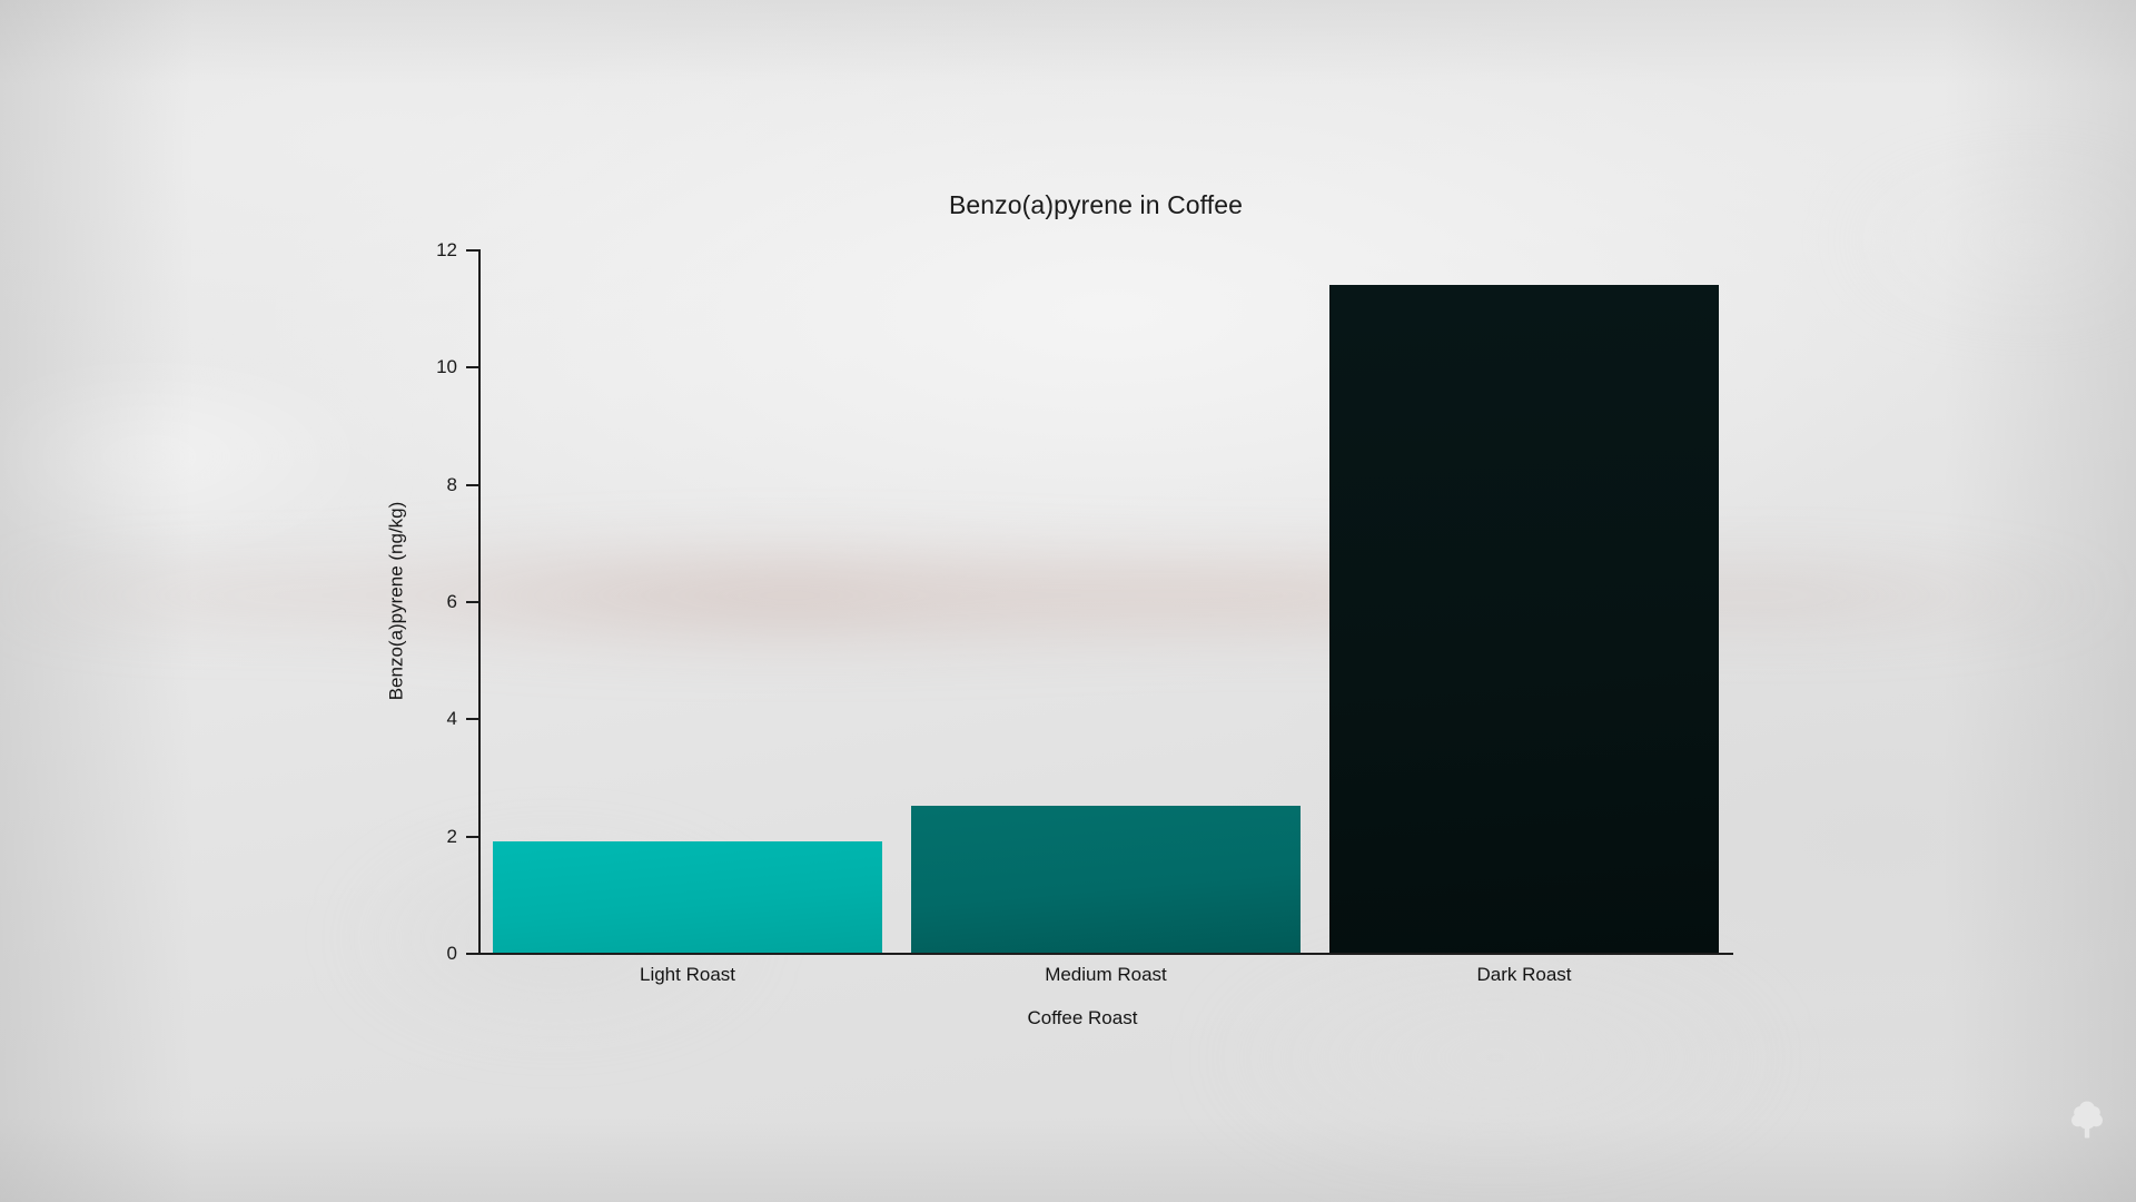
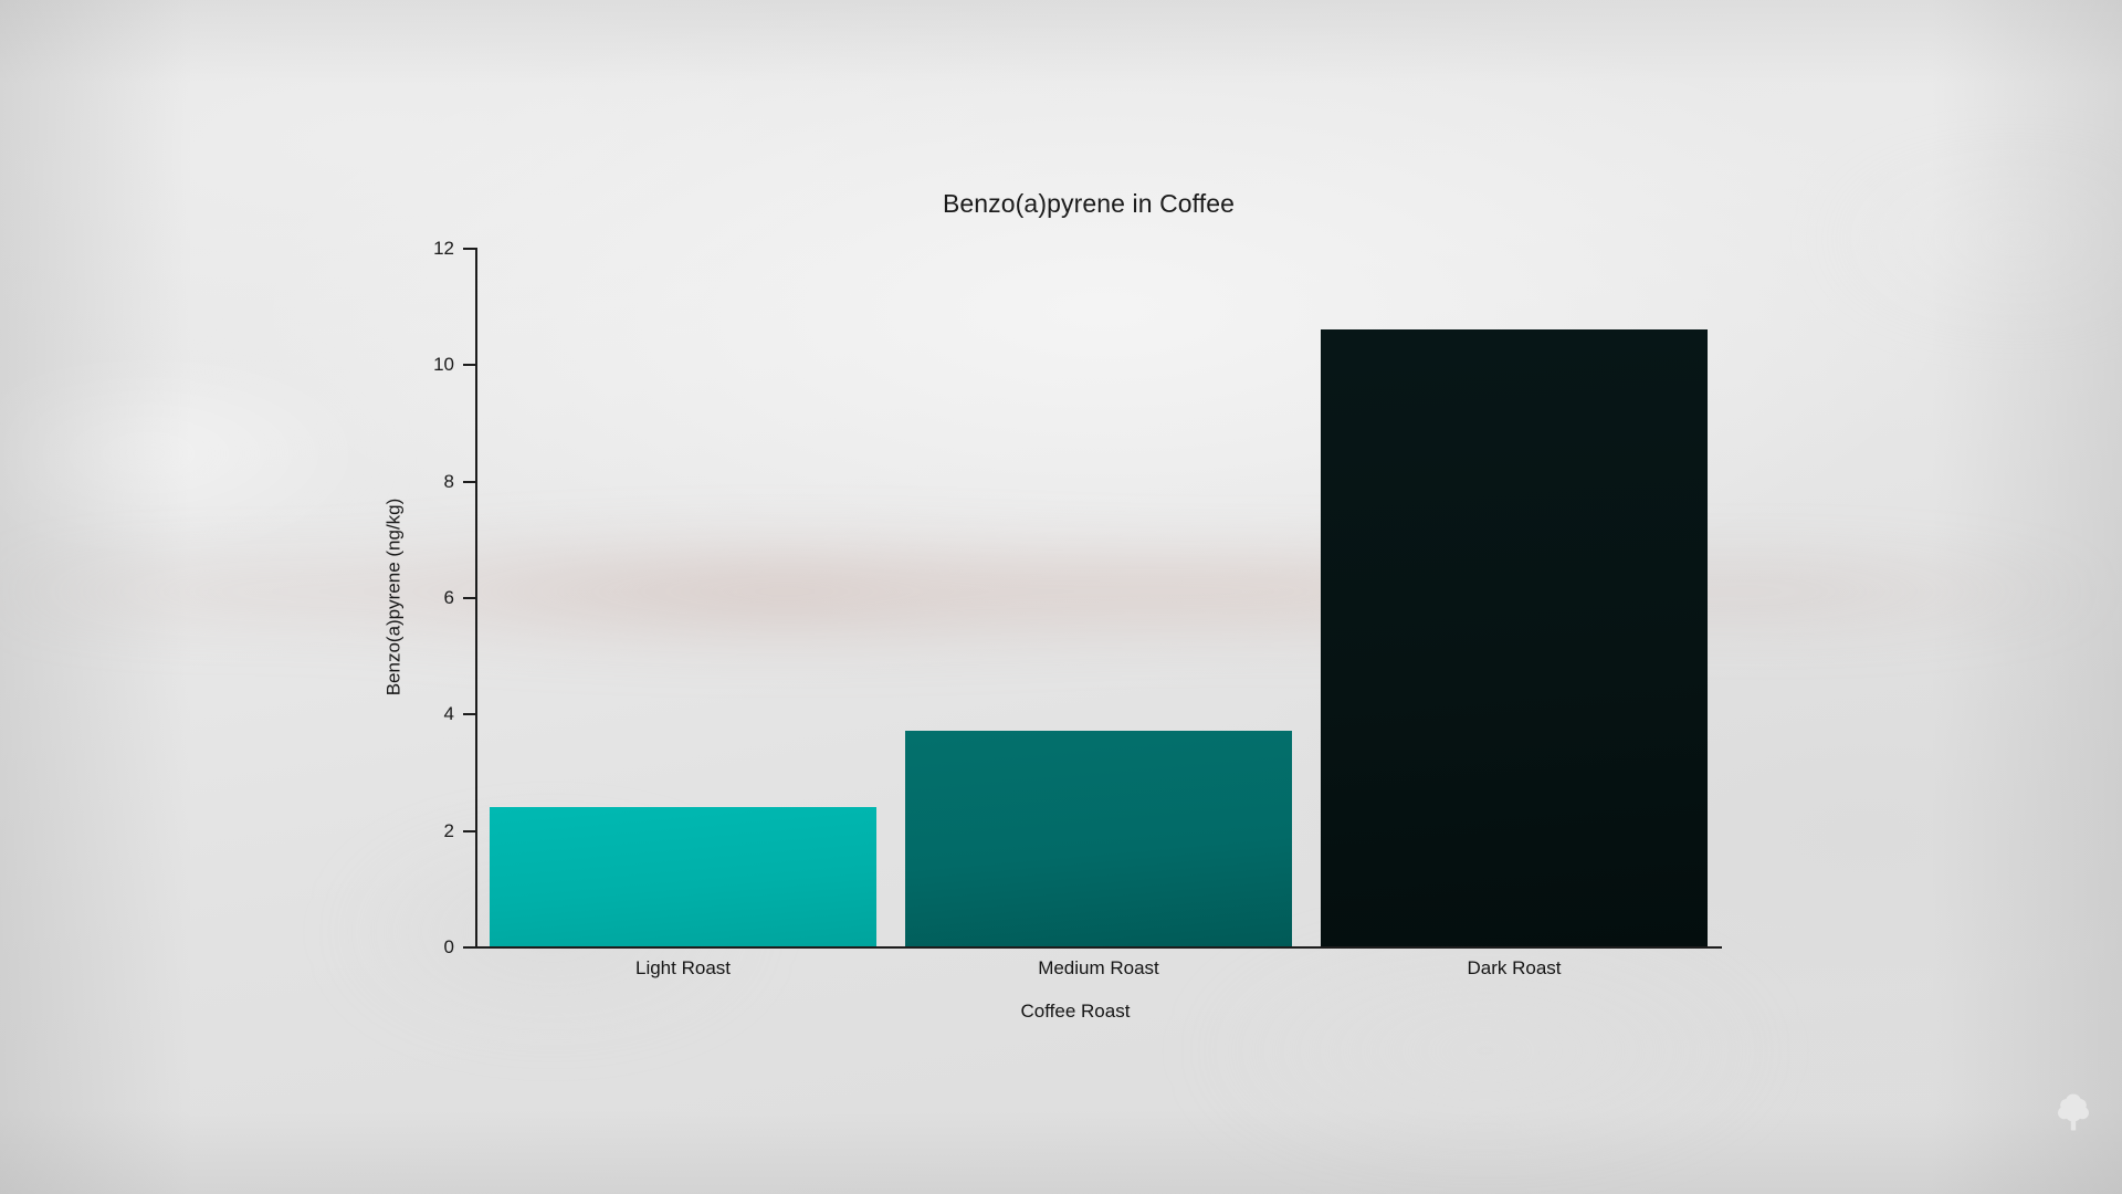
Light Roast: 1.9 -> 2.4
Medium Roast: 2.5 -> 3.7
Dark Roast: 11.4 -> 10.6
